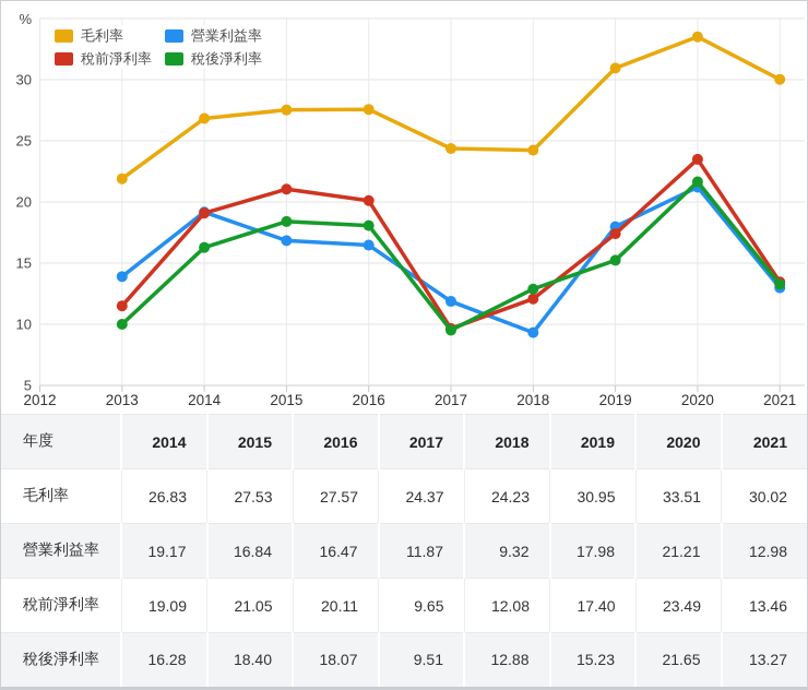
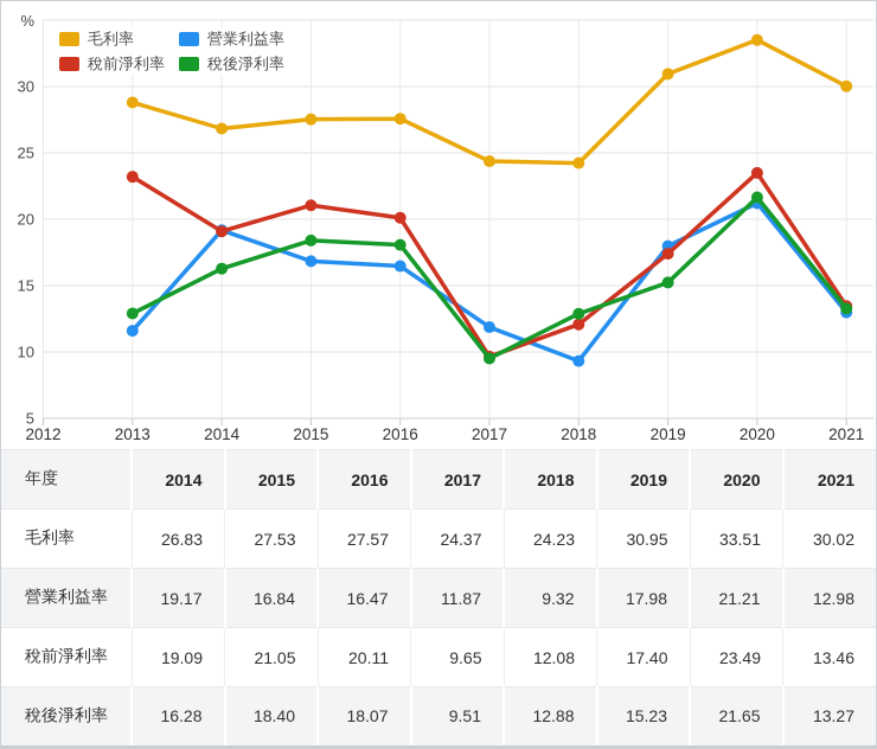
毛利率/2013: 21.9 -> 28.8
營業利益率/2013: 13.9 -> 11.6
稅前淨利率/2013: 11.5 -> 23.2
稅後淨利率/2013: 10.0 -> 12.9
